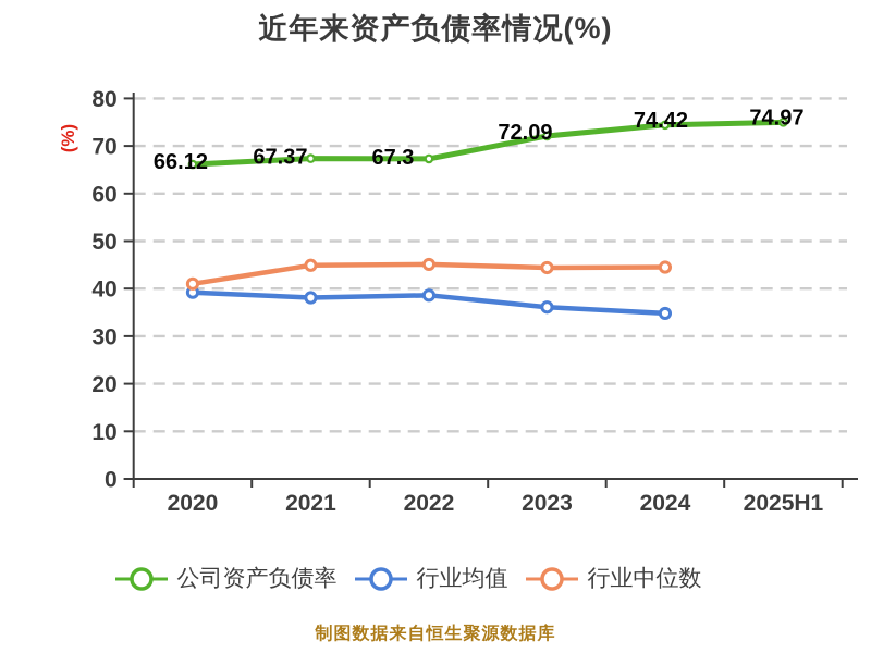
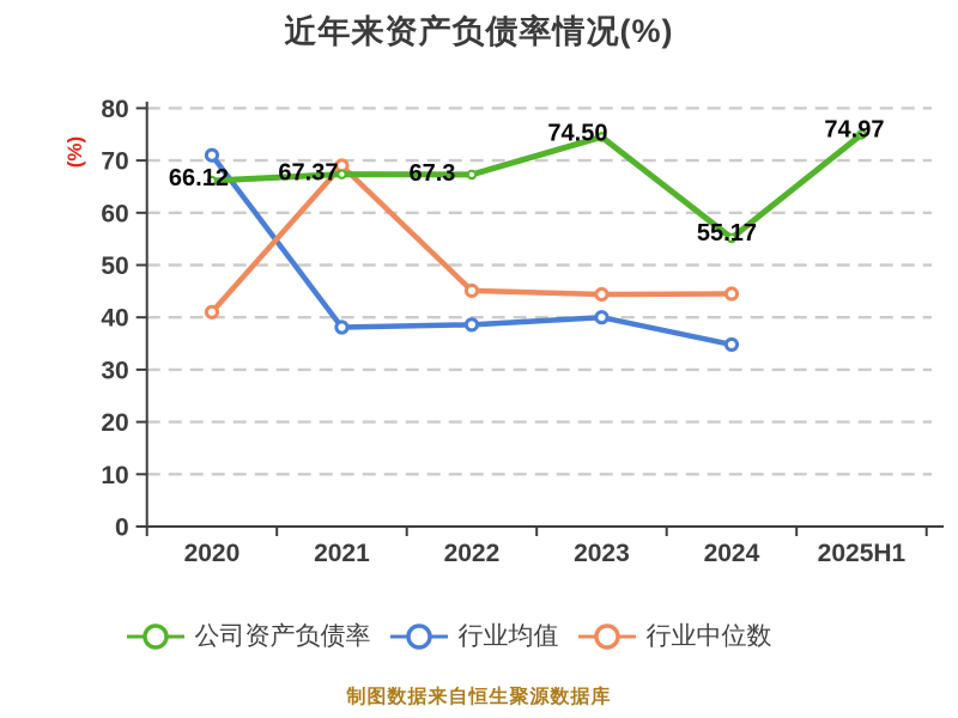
行业均值/2020: 39 -> 71
行业中位数/2021: 45 -> 69
公司资产负债率/2023: 72.09 -> 74.50
行业均值/2023: 36 -> 40
公司资产负债率/2024: 74.42 -> 55.17
